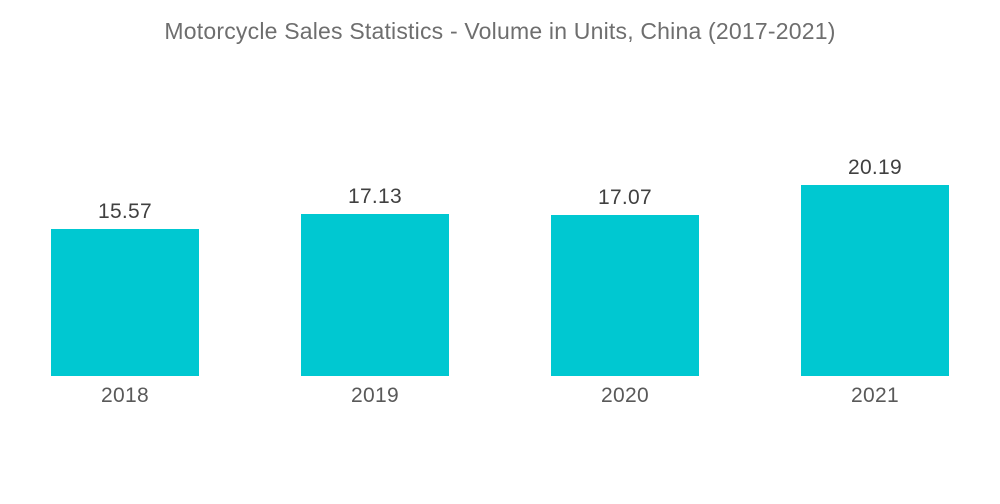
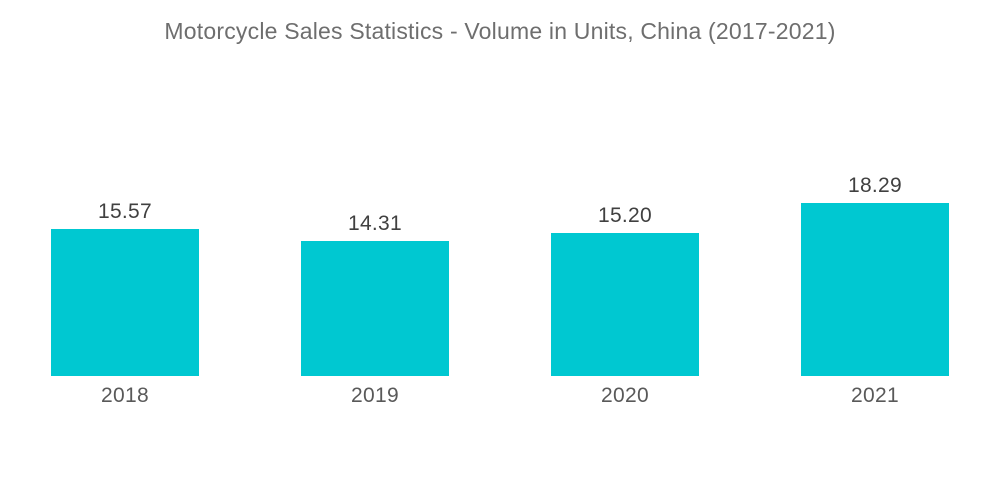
2019: 17.13 -> 14.31
2020: 17.07 -> 15.20
2021: 20.19 -> 18.29
